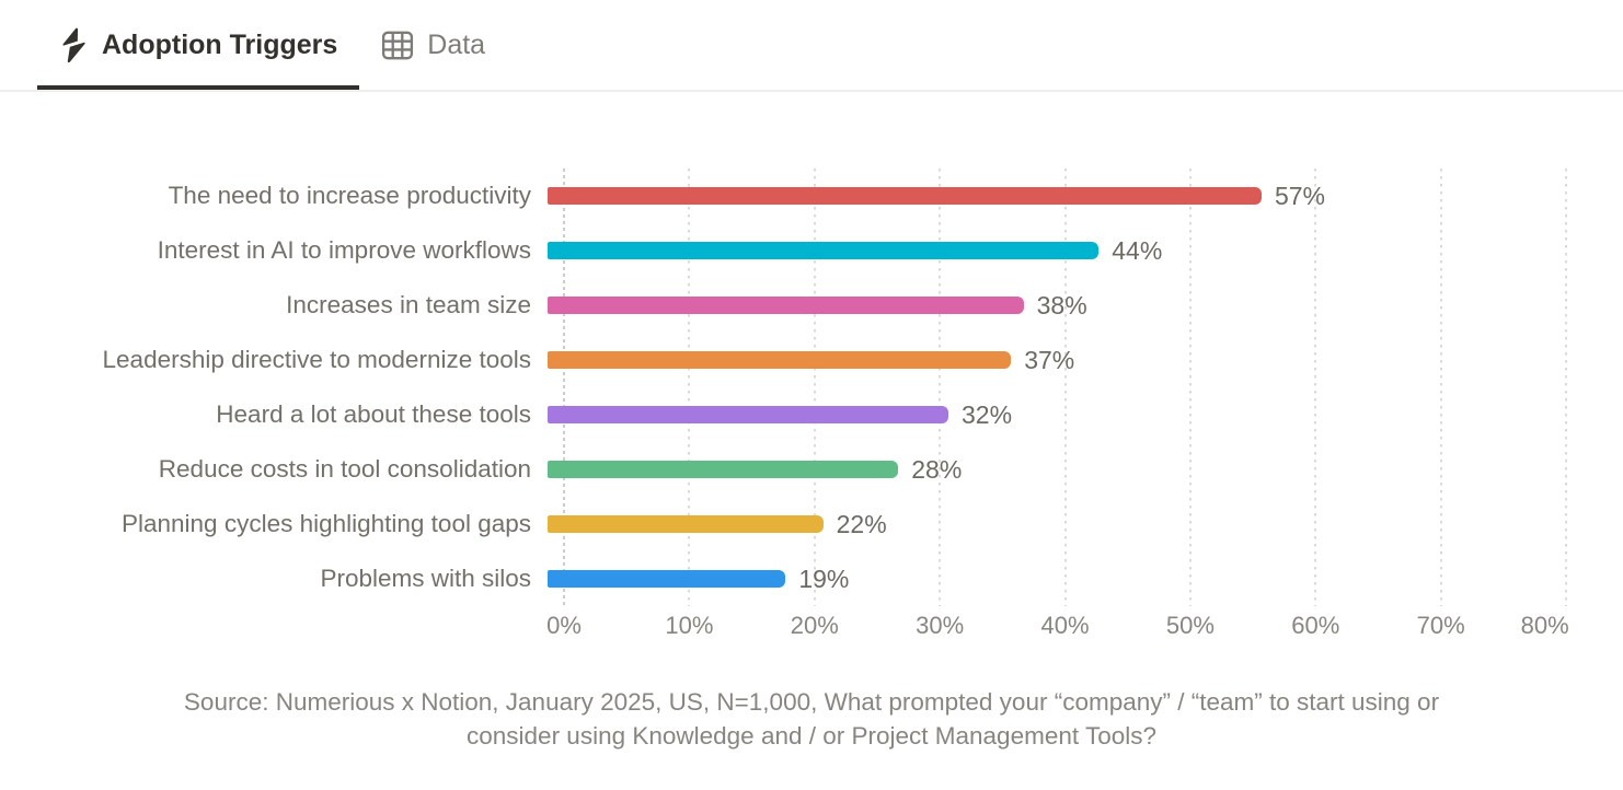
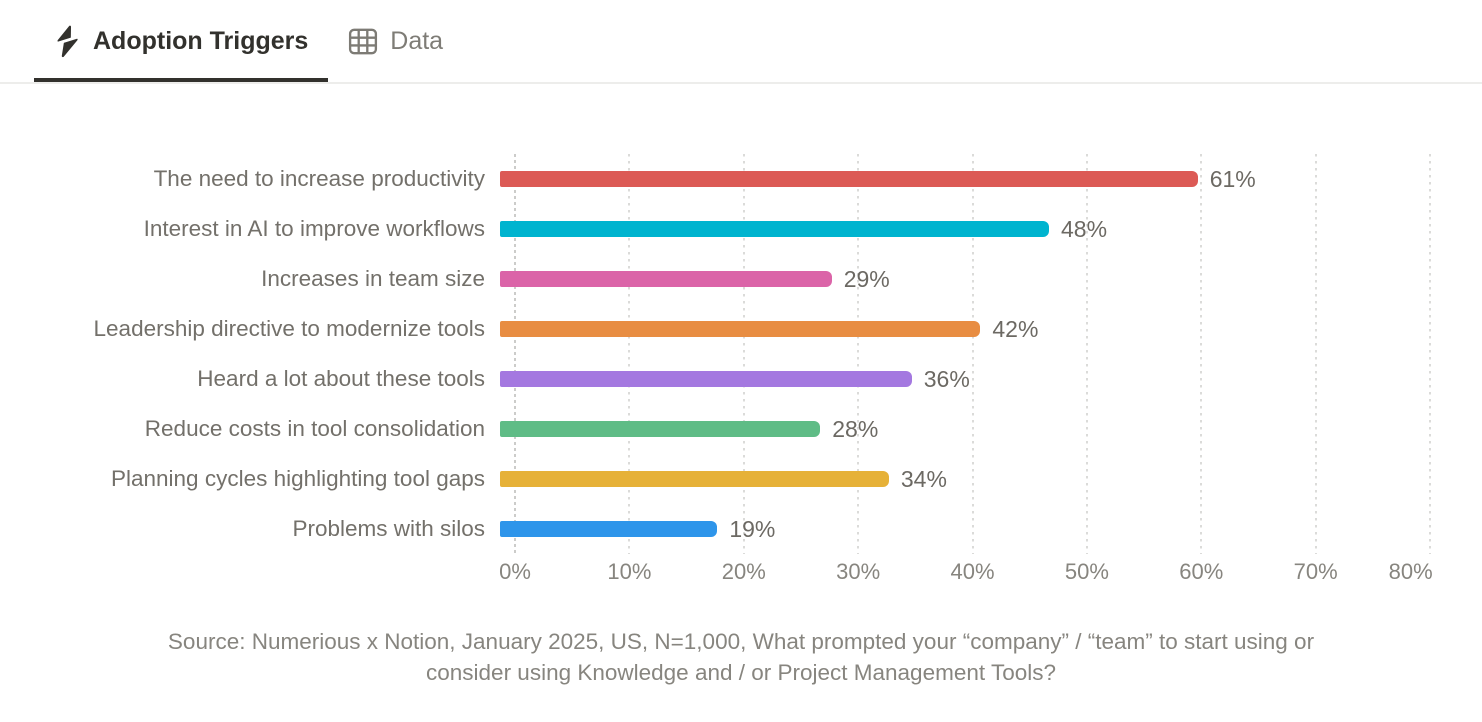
The need to increase productivity: 57% -> 61%
Interest in AI to improve workflows: 44% -> 48%
Increases in team size: 38% -> 29%
Leadership directive to modernize tools: 37% -> 42%
Heard a lot about these tools: 32% -> 36%
Planning cycles highlighting tool gaps: 22% -> 34%
